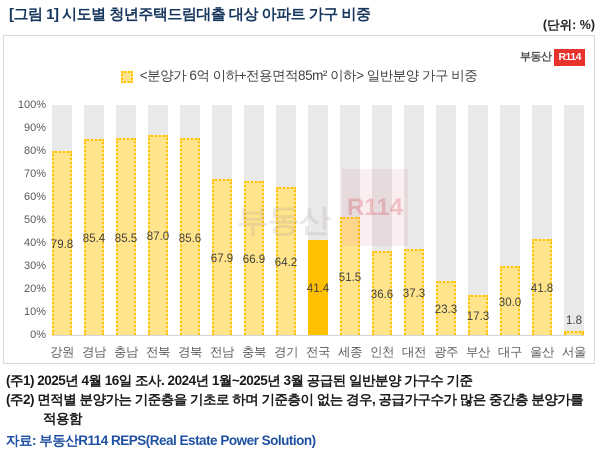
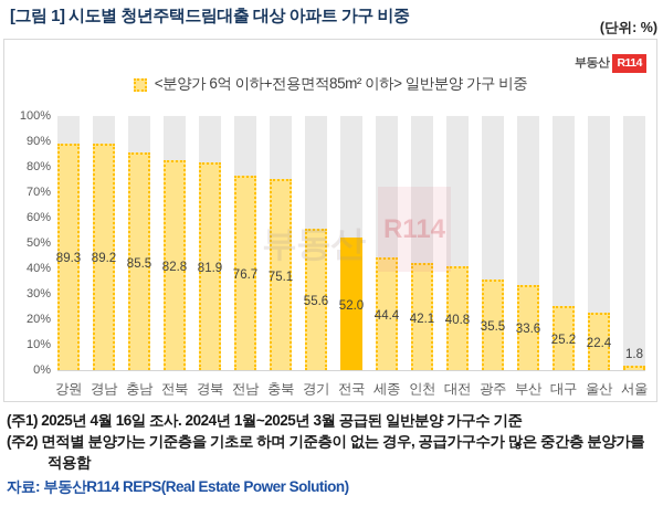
강원: 79.8 -> 89.3
경남: 85.4 -> 89.2
전북: 87.0 -> 82.8
경북: 85.6 -> 81.9
전남: 67.9 -> 76.7
충북: 66.9 -> 75.1
경기: 64.2 -> 55.6
전국: 41.4 -> 52.0
세종: 51.5 -> 44.4
인천: 36.6 -> 42.1
대전: 37.3 -> 40.8
광주: 23.3 -> 35.5
부산: 17.3 -> 33.6
대구: 30.0 -> 25.2
울산: 41.8 -> 22.4
